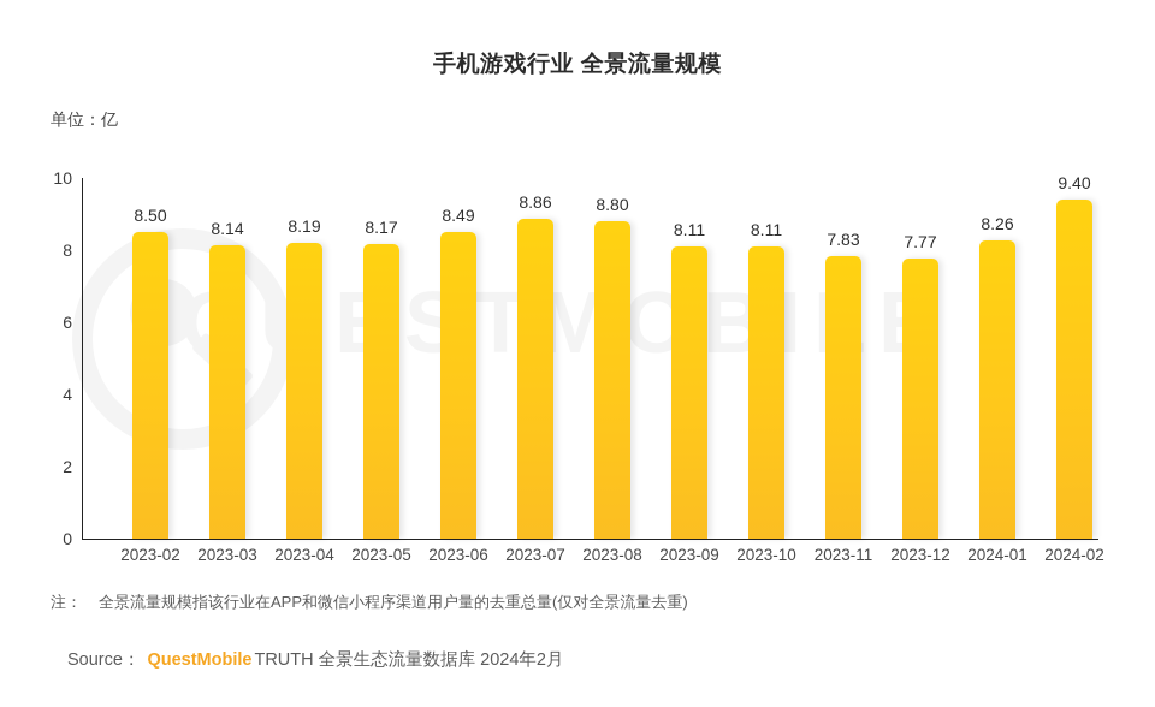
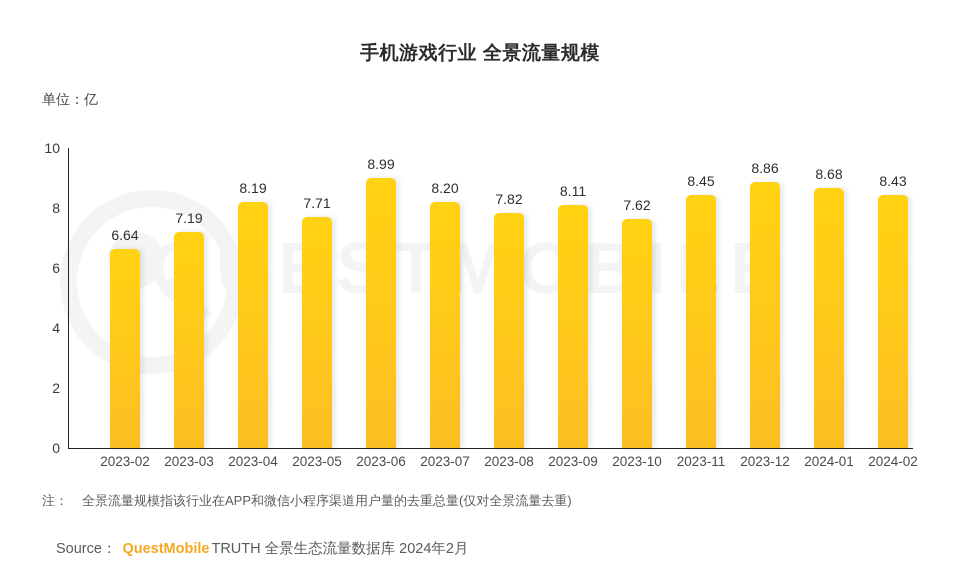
2023-02: 8.50 -> 6.64
2023-03: 8.14 -> 7.19
2023-05: 8.17 -> 7.71
2023-06: 8.49 -> 8.99
2023-07: 8.86 -> 8.20
2023-08: 8.80 -> 7.82
2023-10: 8.11 -> 7.62
2023-11: 7.83 -> 8.45
2023-12: 7.77 -> 8.86
2024-01: 8.26 -> 8.68
2024-02: 9.40 -> 8.43
